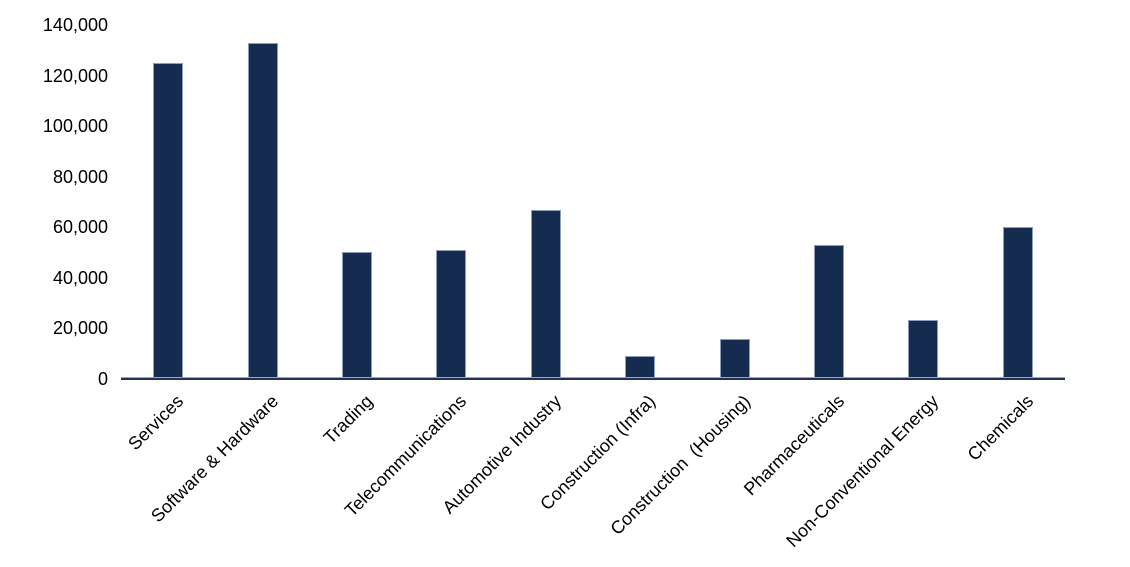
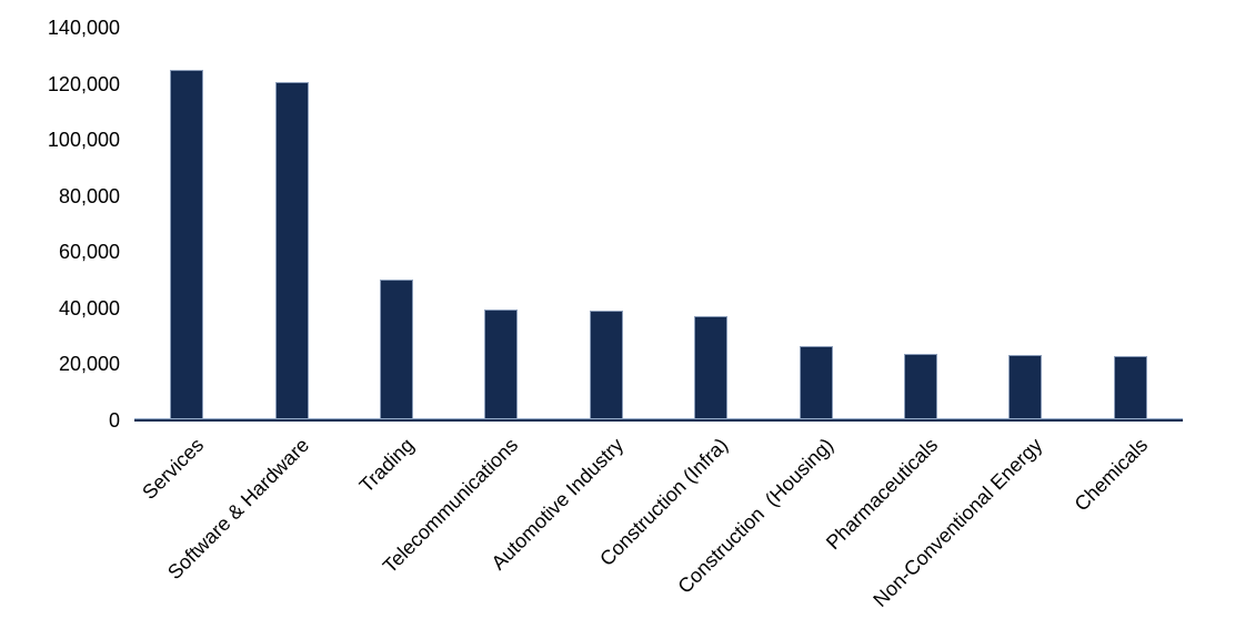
Software & Hardware: 133000 -> 121000
Telecommunications: 51000 -> 40000
Automotive Industry: 67000 -> 39000
Construction (Infra): 9000 -> 37000
Construction (Housing): 16000 -> 27000
Pharmaceuticals: 53000 -> 24000
Chemicals: 60000 -> 23000
